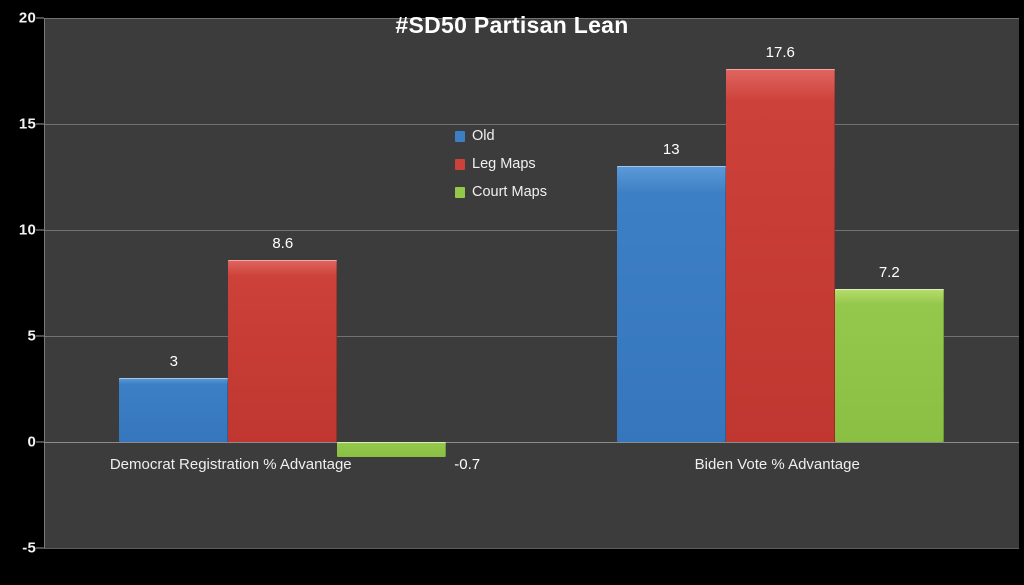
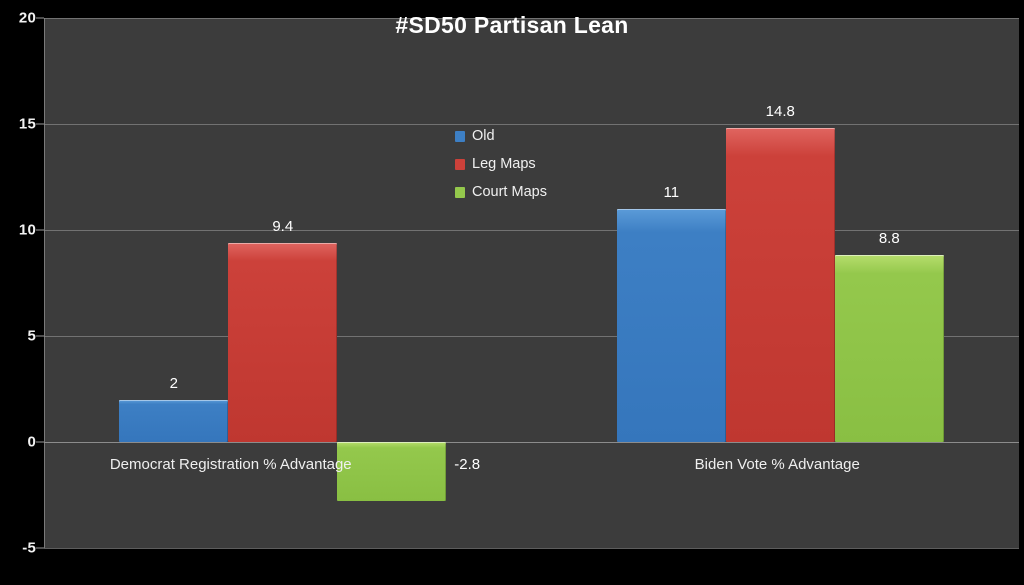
Old/Democrat Registration % Advantage: 3 -> 2
Leg Maps/Democrat Registration % Advantage: 8.6 -> 9.4
Court Maps/Democrat Registration % Advantage: -0.7 -> -2.8
Old/Biden Vote % Advantage: 13 -> 11
Leg Maps/Biden Vote % Advantage: 17.6 -> 14.8
Court Maps/Biden Vote % Advantage: 7.2 -> 8.8
